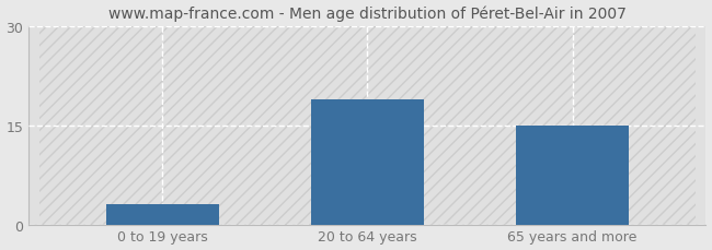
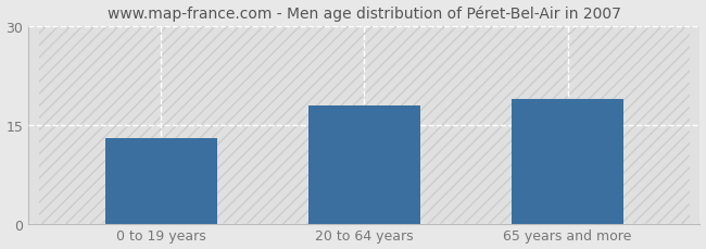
0 to 19 years: 3 -> 13
20 to 64 years: 19 -> 18
65 years and more: 15 -> 19
